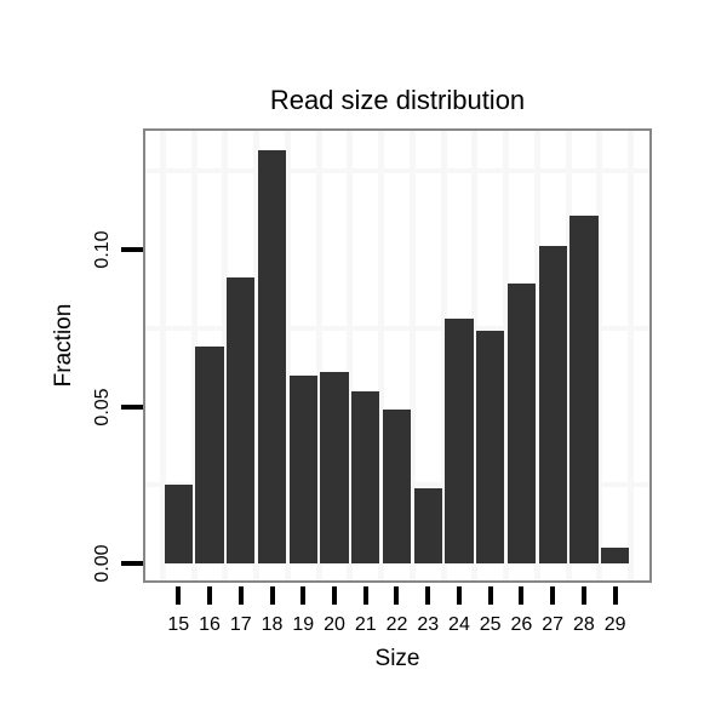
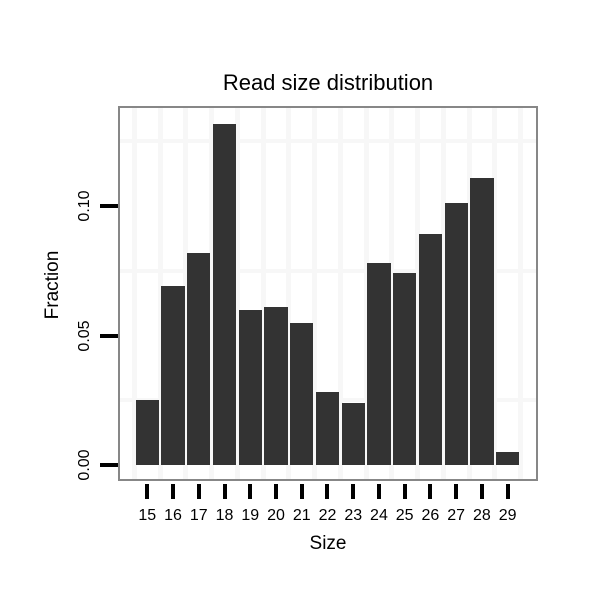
17: 0.091 -> 0.082
22: 0.049 -> 0.028
